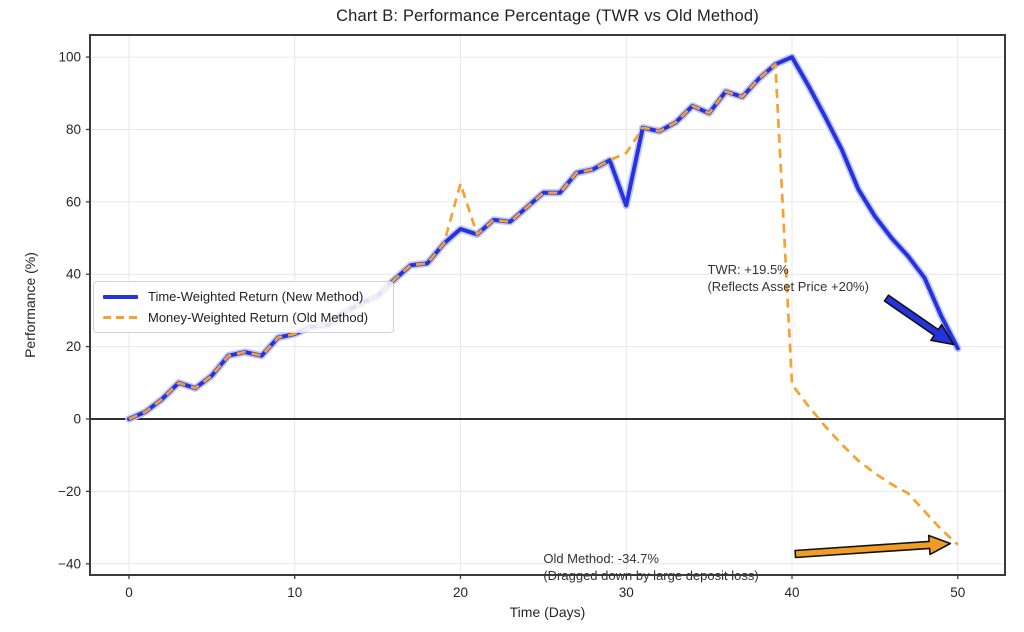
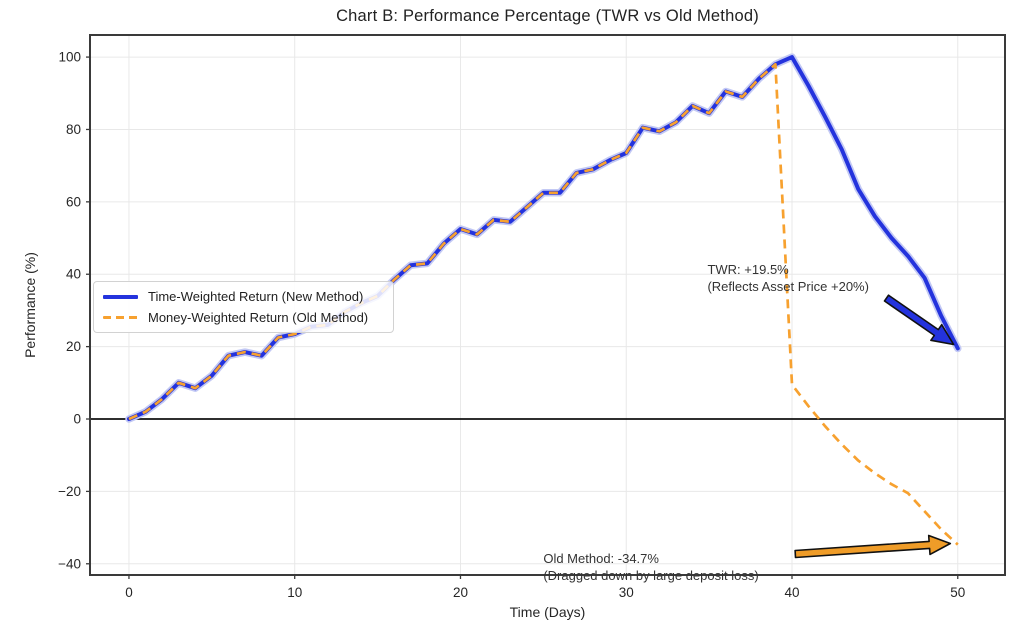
Money-Weighted Return (Old Method)/20: 65 -> 52
Time-Weighted Return (New Method)/30: 59 -> 74
